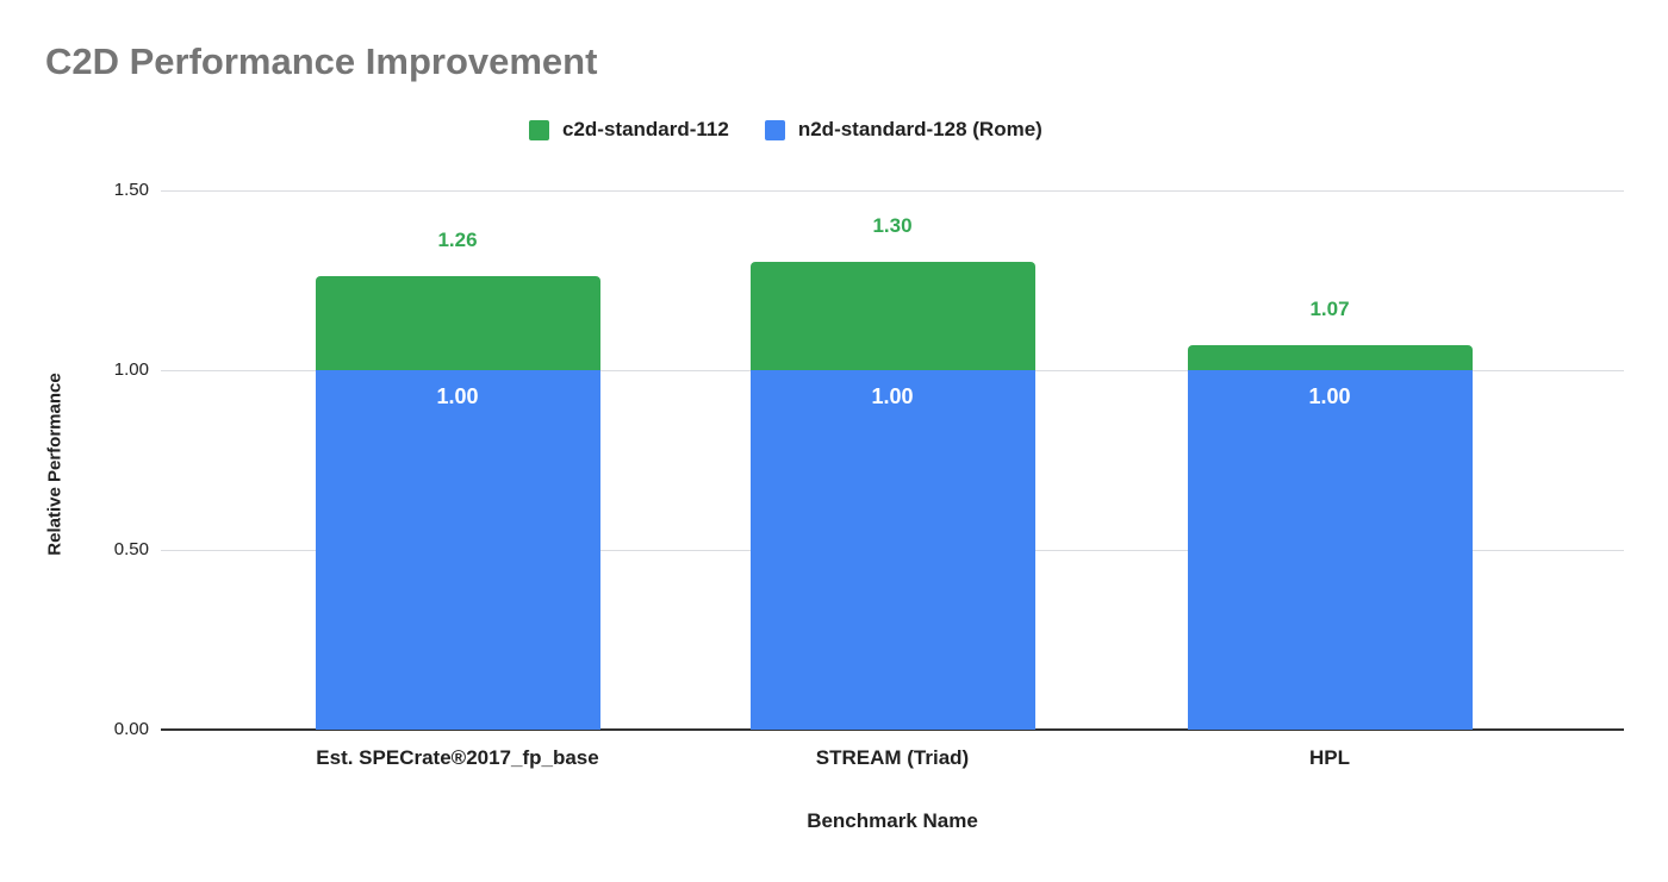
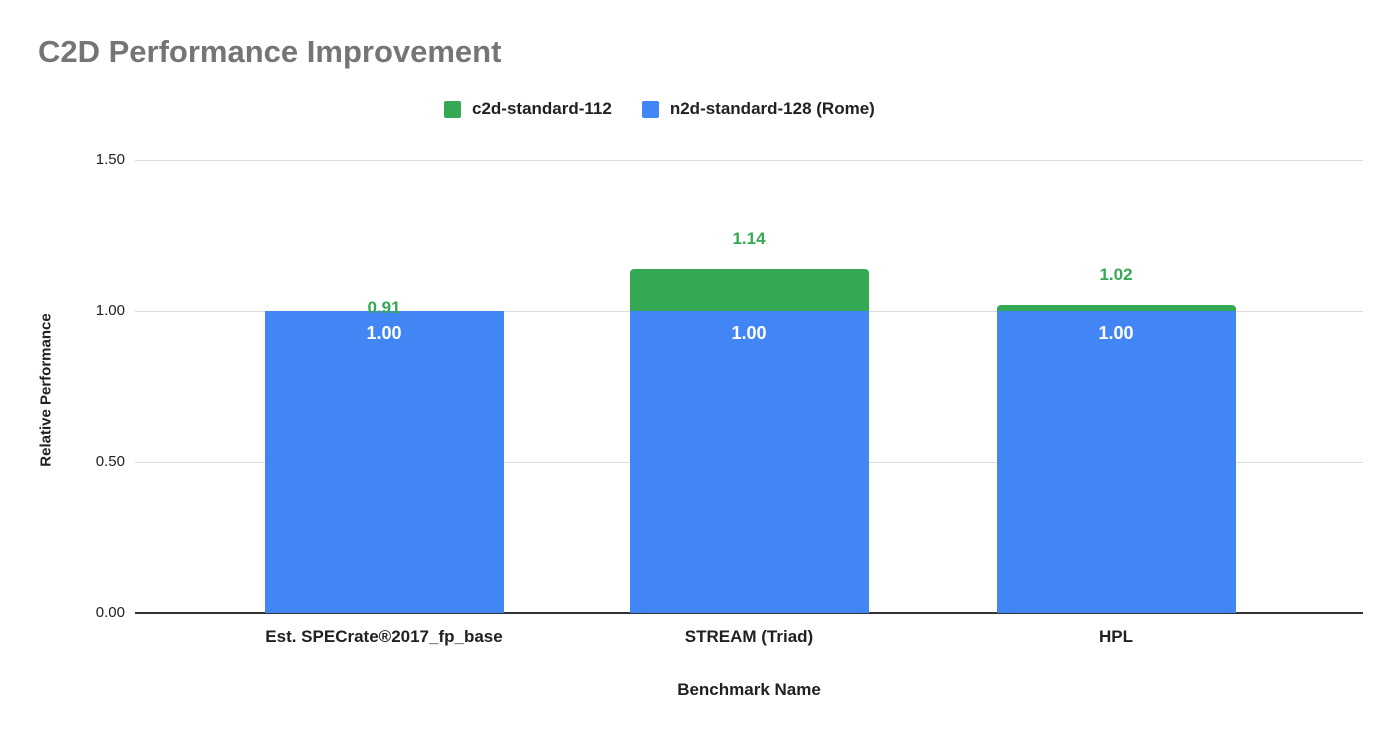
c2d-standard-112/Est. SPECrate®2017_fp_base: 1.26 -> 0.91
c2d-standard-112/STREAM (Triad): 1.30 -> 1.14
c2d-standard-112/HPL: 1.07 -> 1.02
